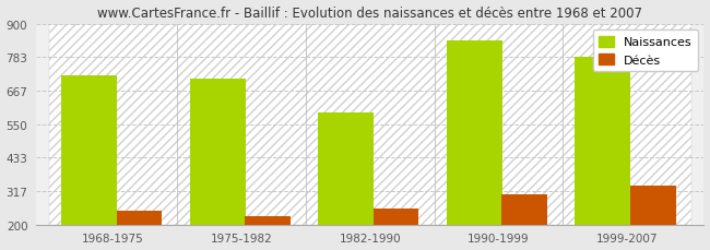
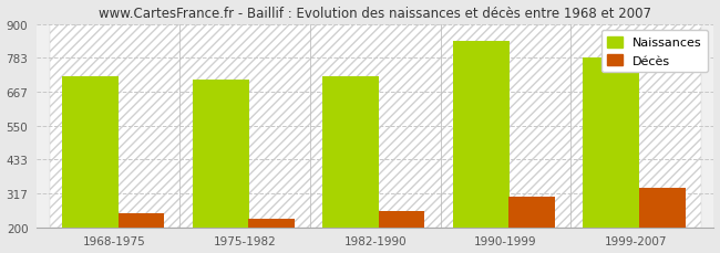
Naissances/1982-1990: 590 -> 718
